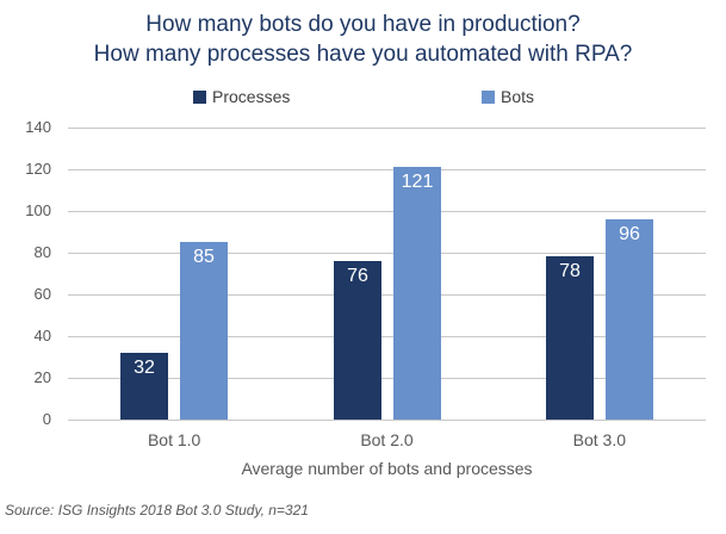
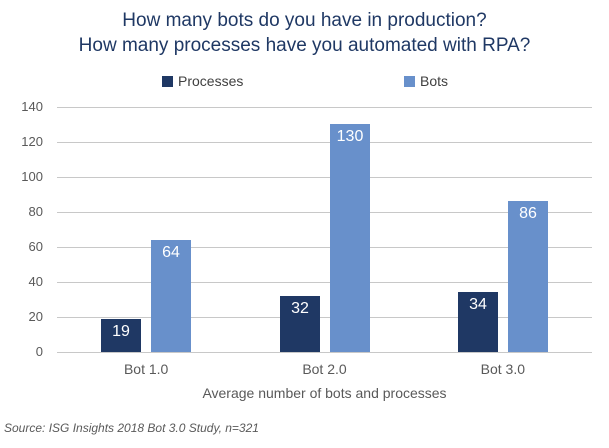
Processes/Bot 1.0: 32 -> 19
Bots/Bot 1.0: 85 -> 64
Processes/Bot 2.0: 76 -> 32
Bots/Bot 2.0: 121 -> 130
Processes/Bot 3.0: 78 -> 34
Bots/Bot 3.0: 96 -> 86
